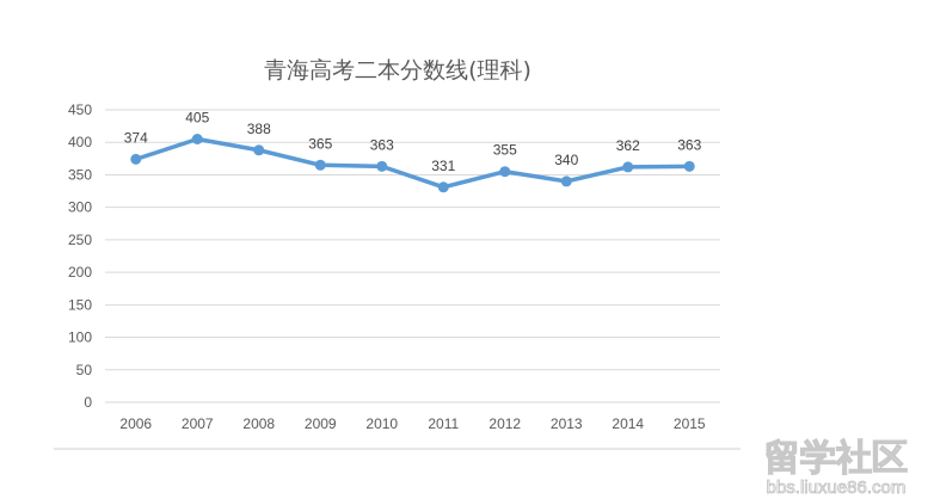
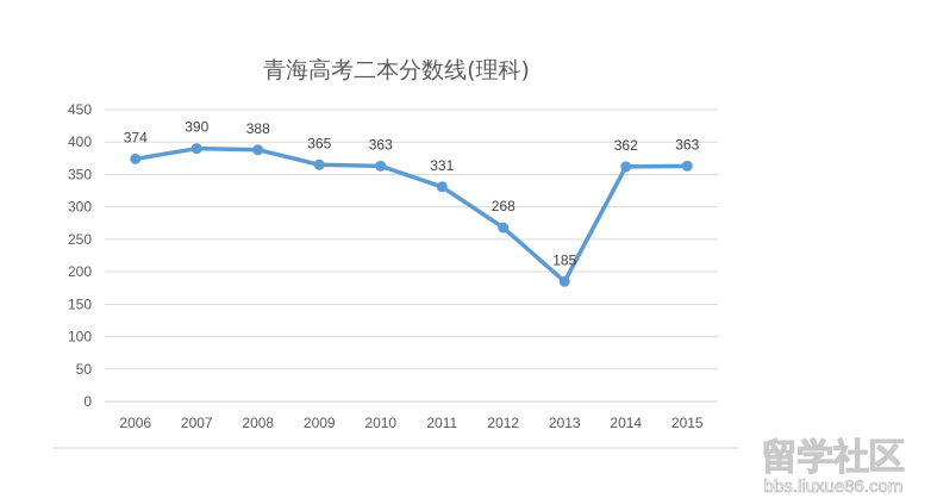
2007: 405 -> 390
2012: 355 -> 268
2013: 340 -> 185
